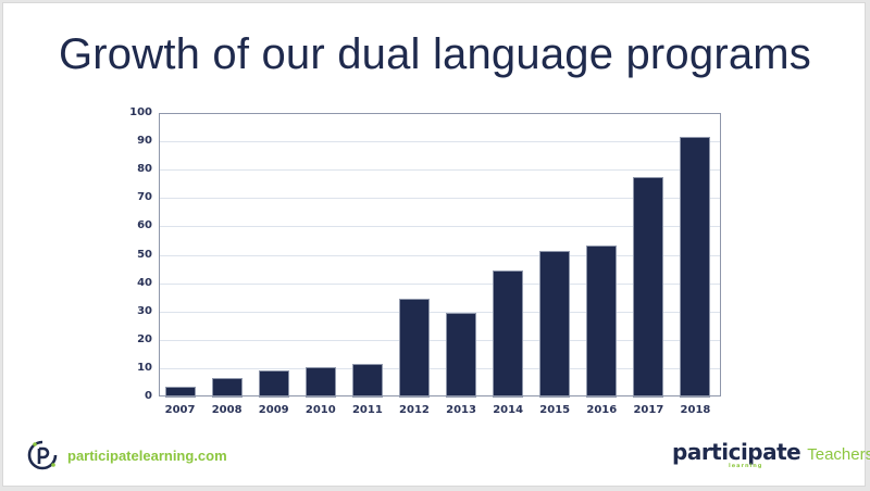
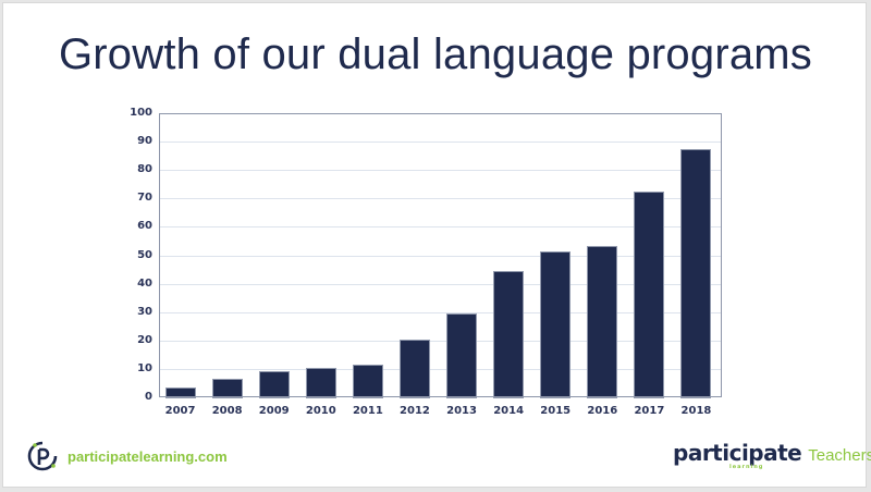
2012: 34 -> 20
2017: 77 -> 72
2018: 91 -> 87
